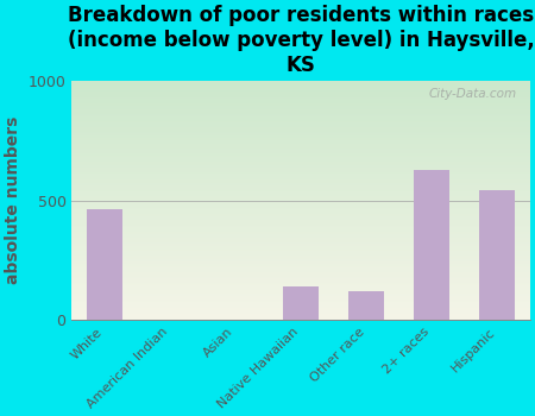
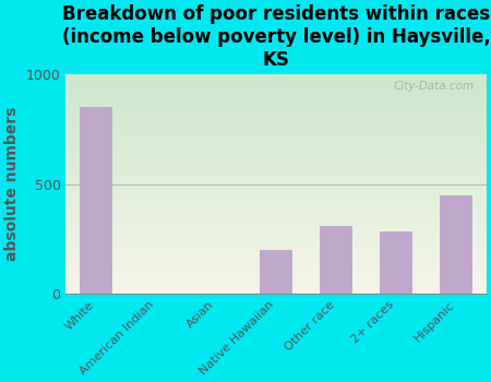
White: 465 -> 850
Native Hawaiian: 140 -> 200
Other race: 120 -> 310
2+ races: 630 -> 285
Hispanic: 545 -> 450
